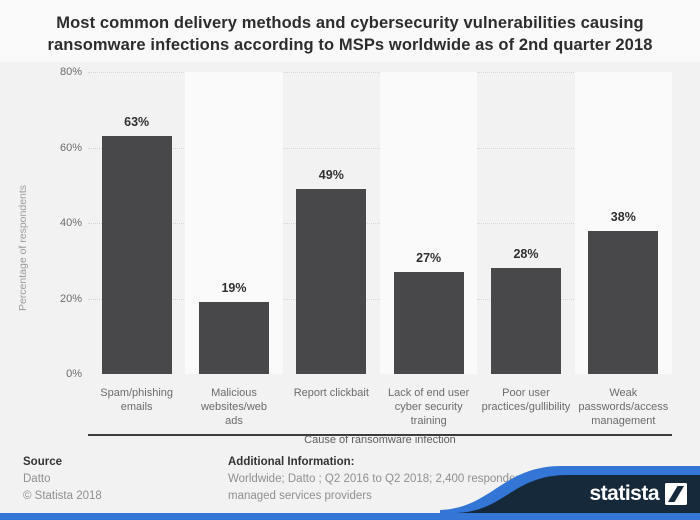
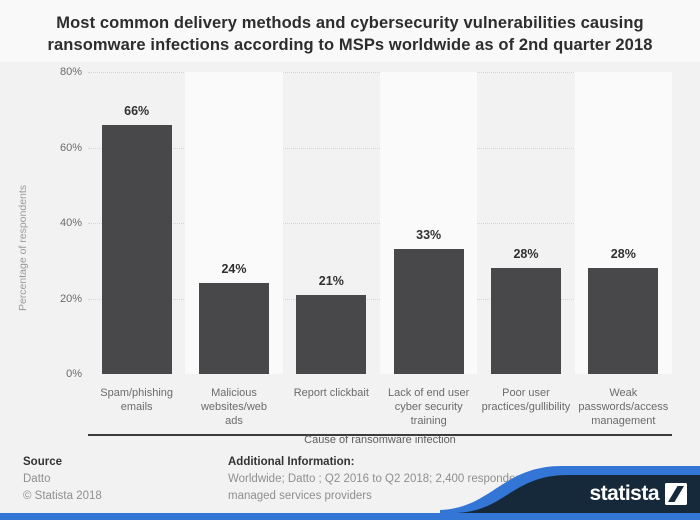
Spam/phishing emails: 63% -> 66%
Malicious websites/web ads: 19% -> 24%
Report clickbait: 49% -> 21%
Lack of end user cyber security training: 27% -> 33%
Weak passwords/access management: 38% -> 28%
